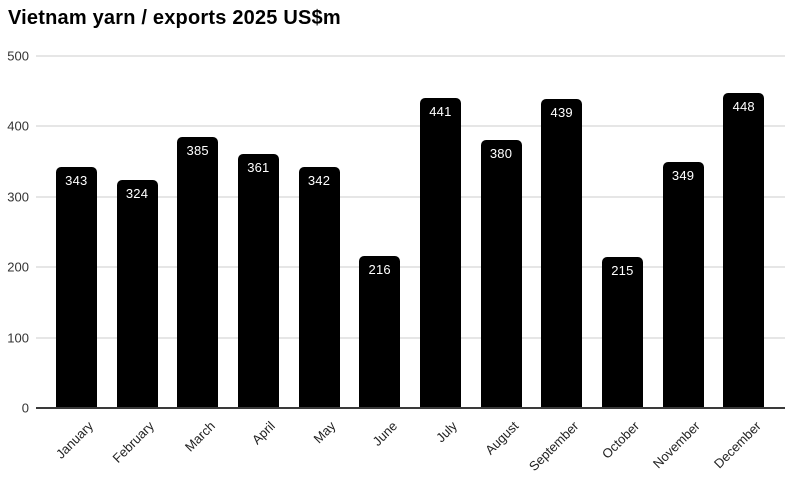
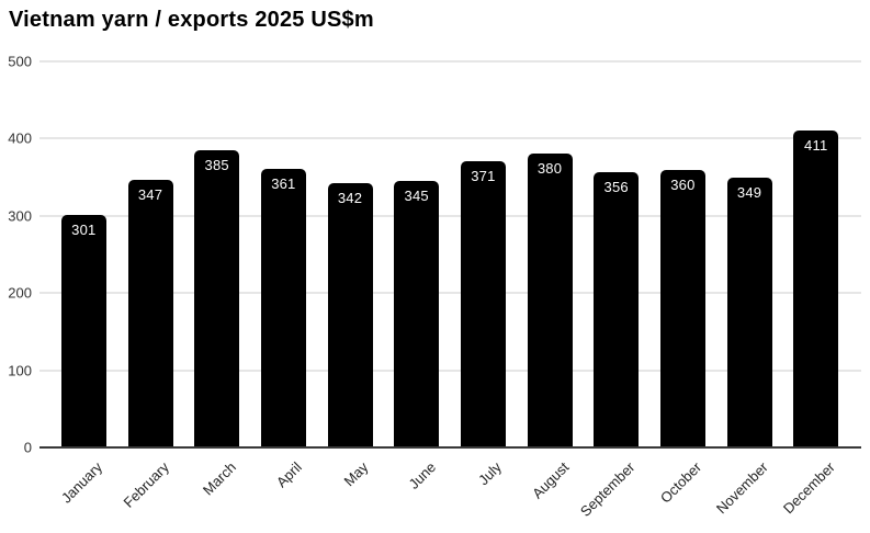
January: 343 -> 301
February: 324 -> 347
June: 216 -> 345
July: 441 -> 371
September: 439 -> 356
October: 215 -> 360
December: 448 -> 411
